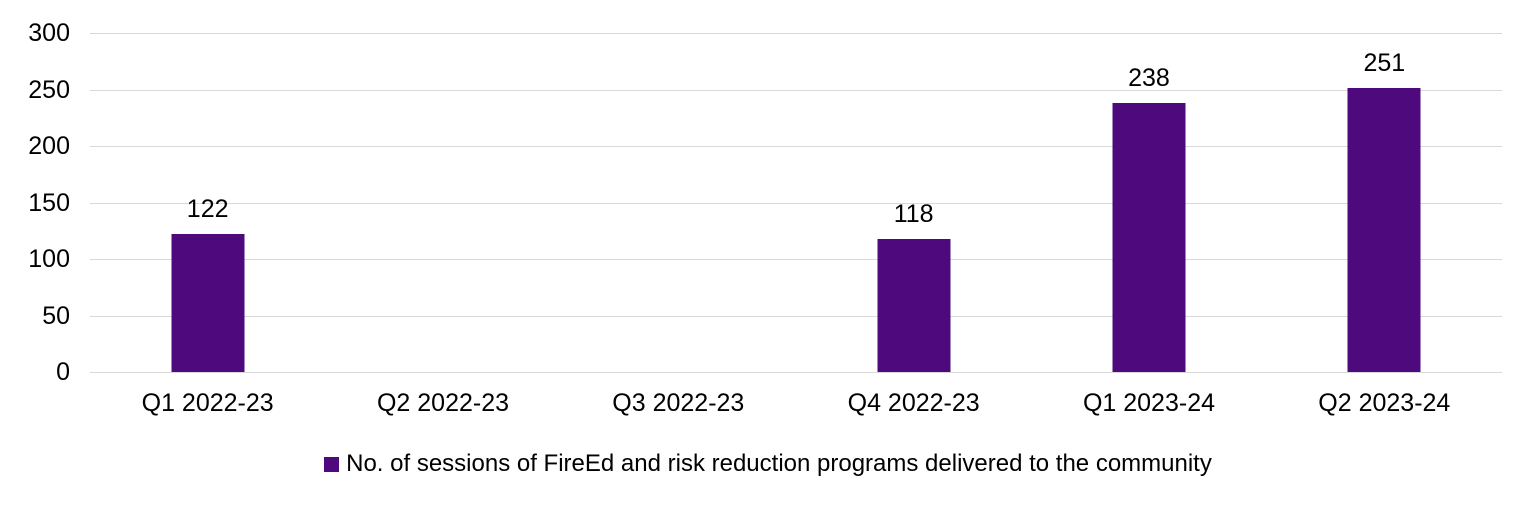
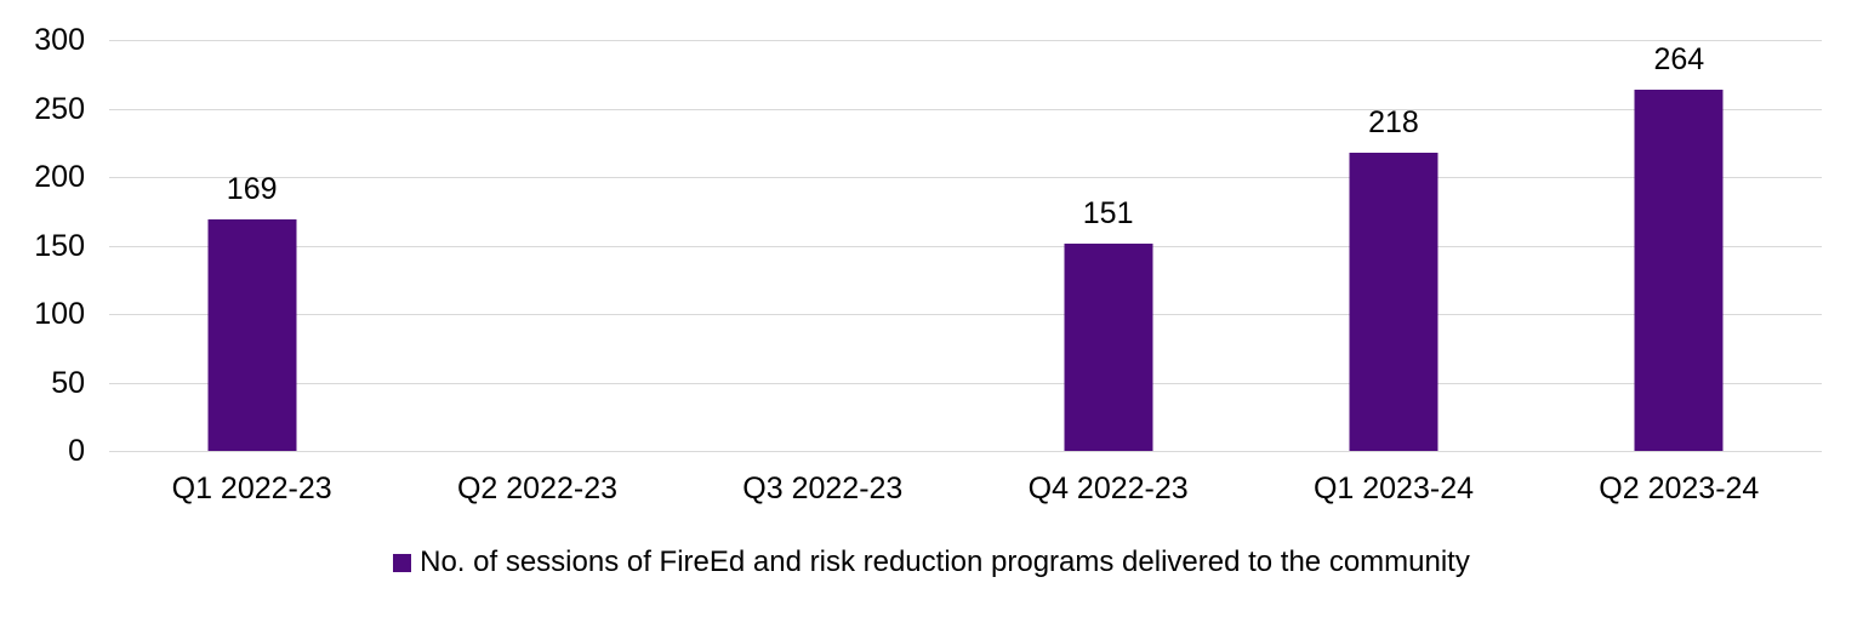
Q1 2022-23: 122 -> 169
Q4 2022-23: 118 -> 151
Q1 2023-24: 238 -> 218
Q2 2023-24: 251 -> 264
